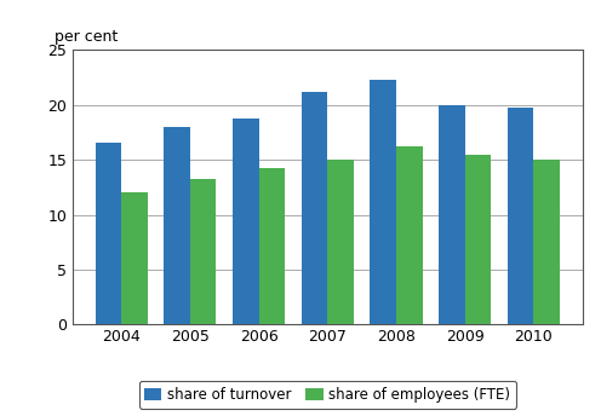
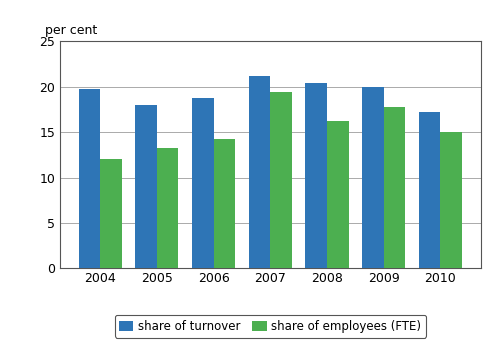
share of turnover/2004: 16.5 -> 19.8
share of employees (FTE)/2007: 15.0 -> 19.4
share of turnover/2008: 22.3 -> 20.4
share of employees (FTE)/2009: 15.5 -> 17.8
share of turnover/2010: 19.7 -> 17.2
